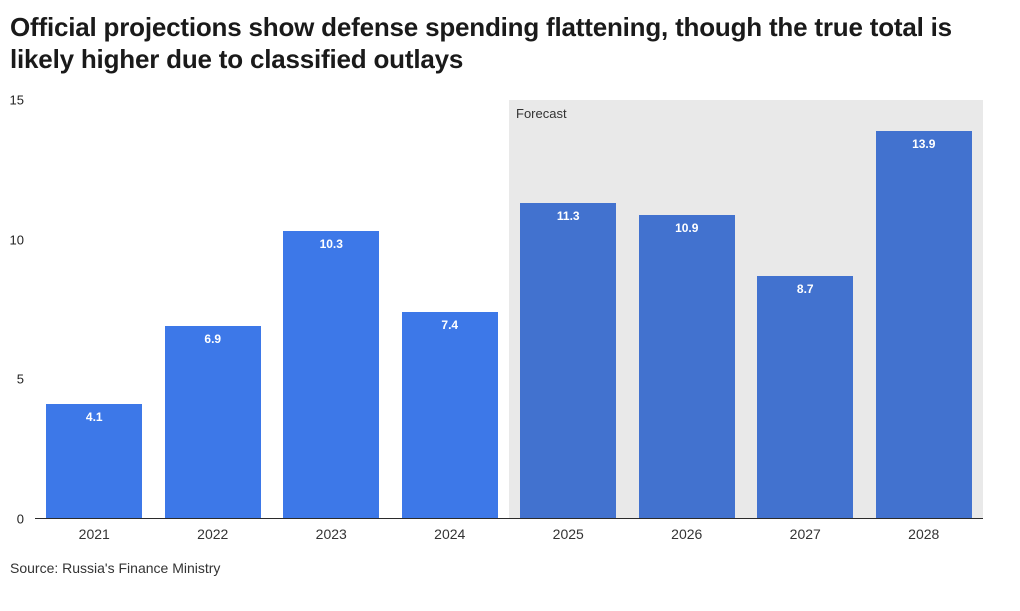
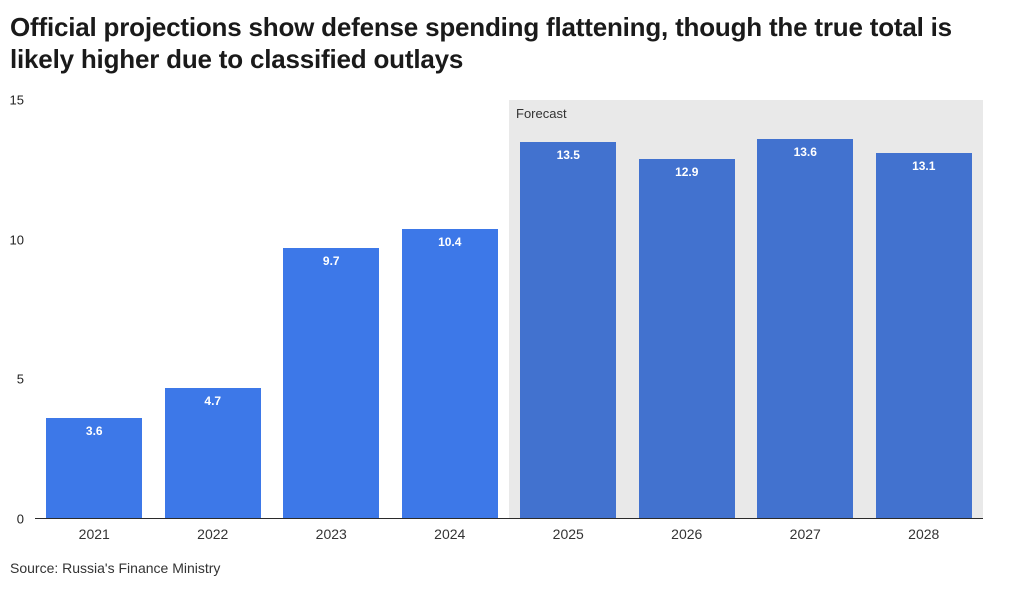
2021: 4.1 -> 3.6
2022: 6.9 -> 4.7
2023: 10.3 -> 9.7
2024: 7.4 -> 10.4
2025: 11.3 -> 13.5
2026: 10.9 -> 12.9
2027: 8.7 -> 13.6
2028: 13.9 -> 13.1
